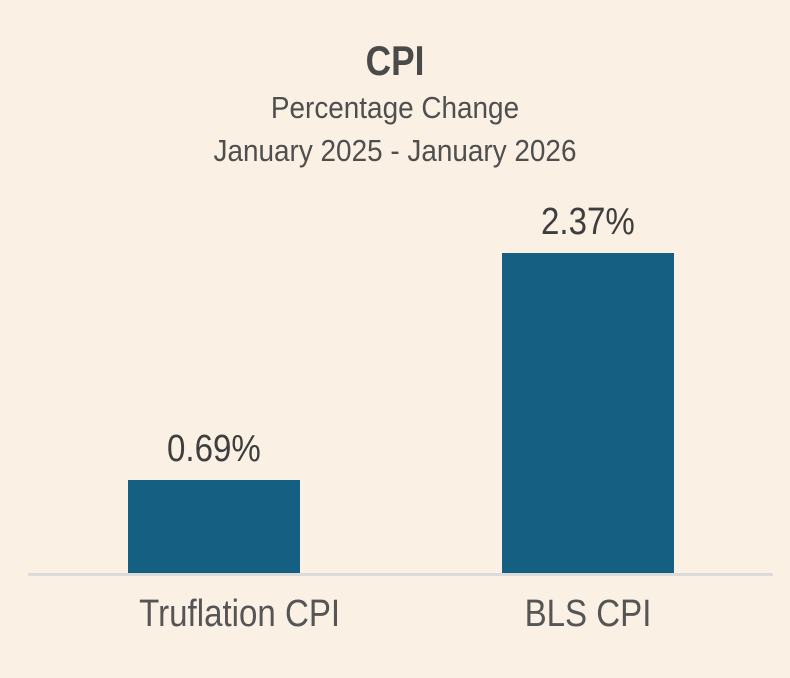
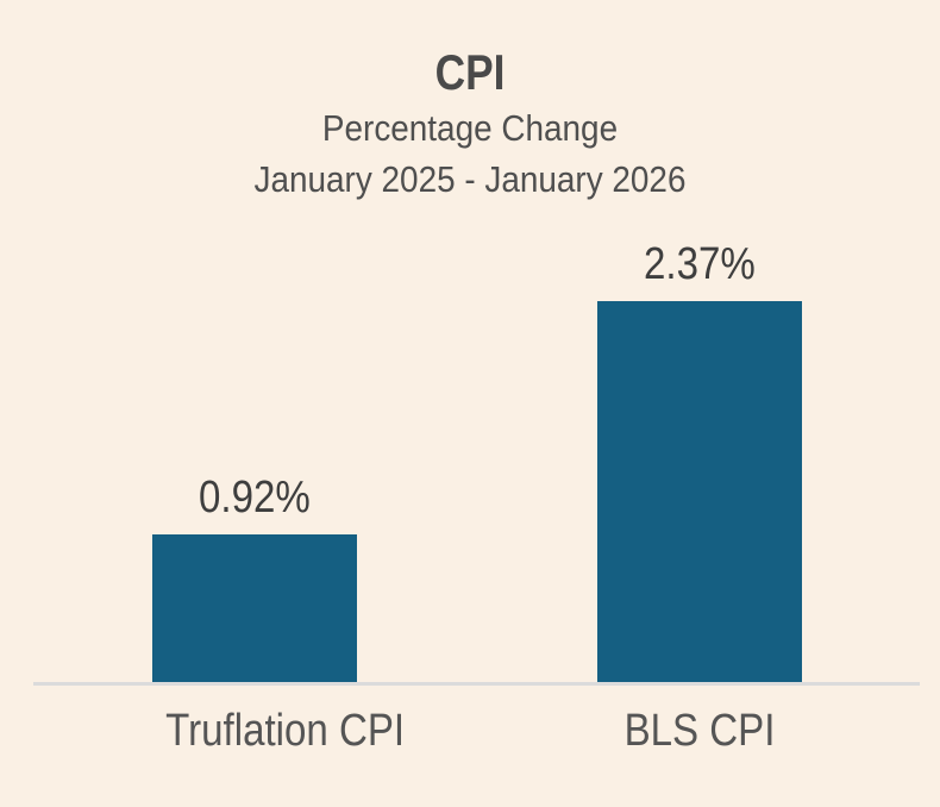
Truflation CPI: 0.69% -> 0.92%
